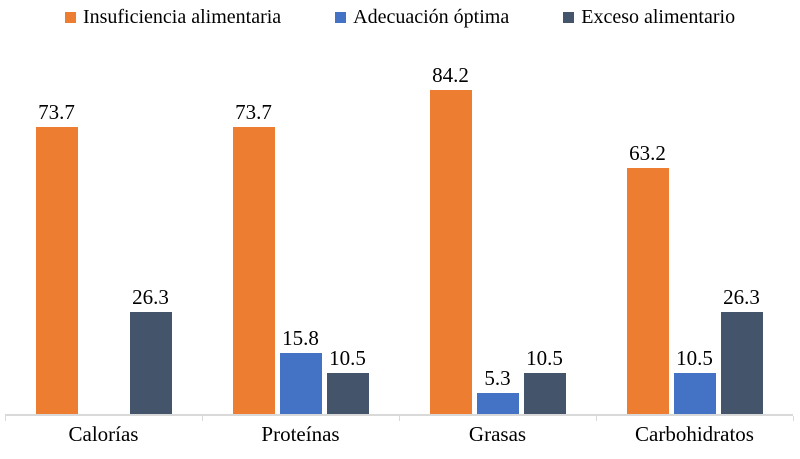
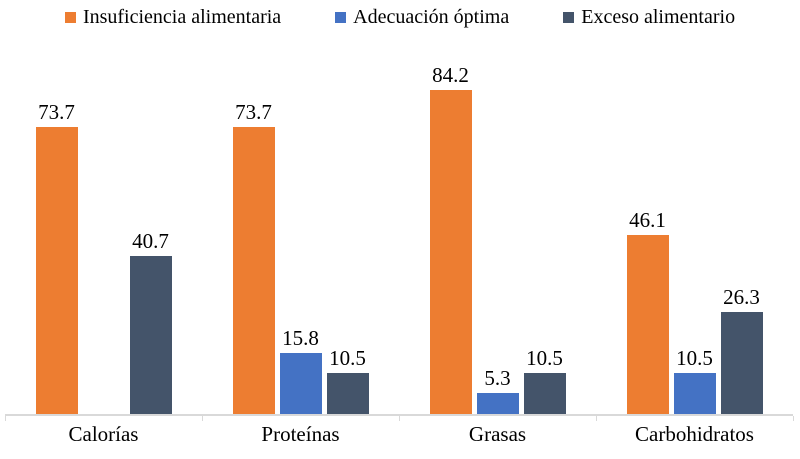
Exceso alimentario/Calorías: 26.3 -> 40.7
Insuficiencia alimentaria/Carbohidratos: 63.2 -> 46.1
